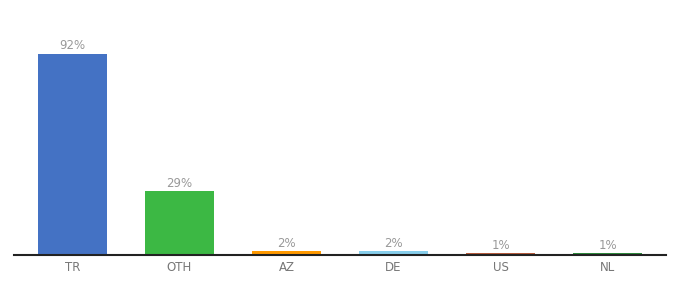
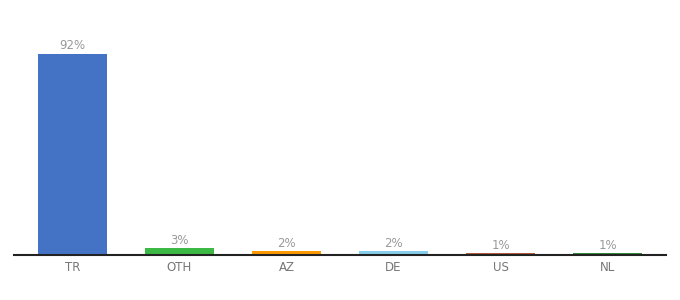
OTH: 29% -> 3%
